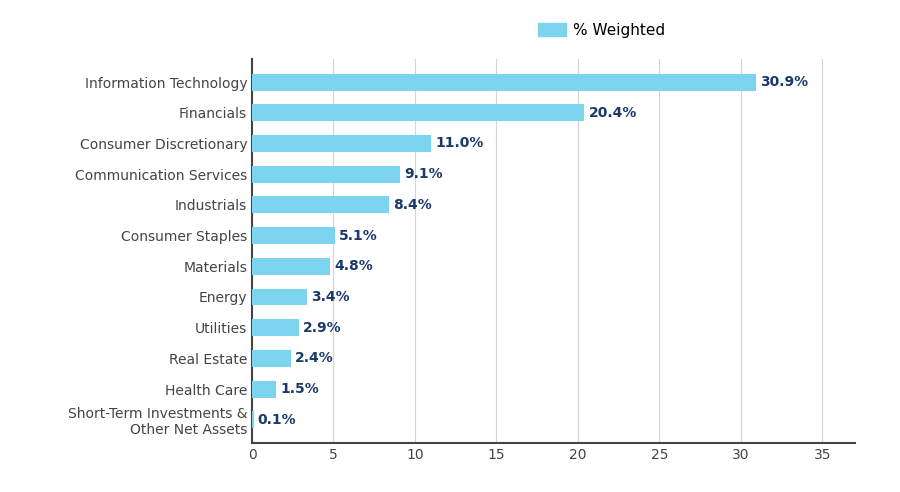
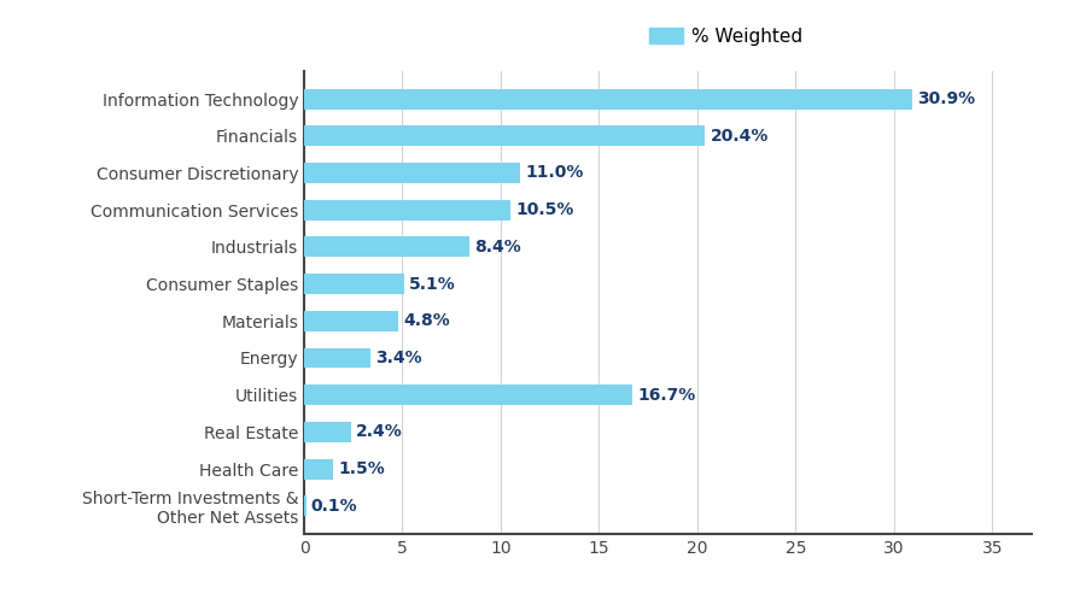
Communication Services: 9.1% -> 10.5%
Utilities: 2.9% -> 16.7%
